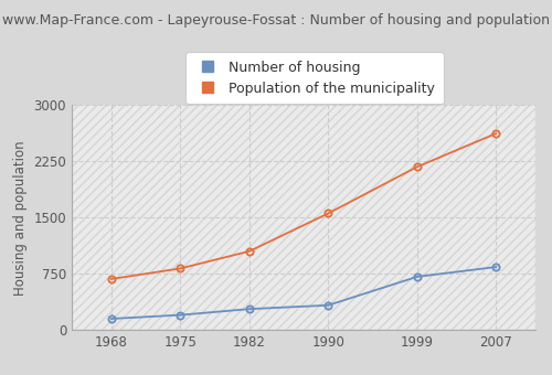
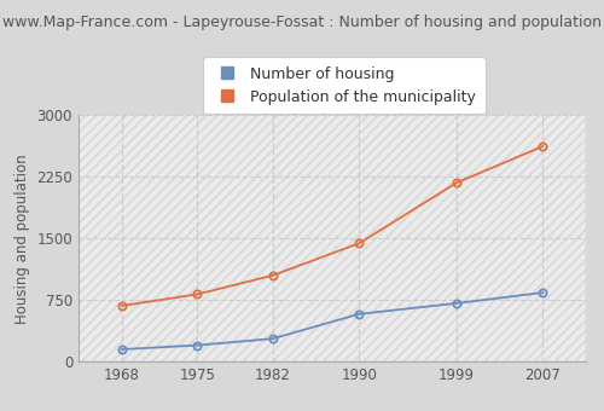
Number of housing/1990: 330 -> 580
Population of the municipality/1990: 1560 -> 1440
